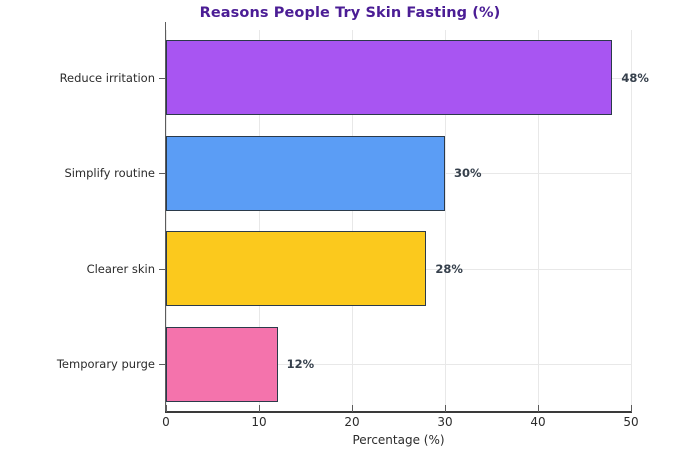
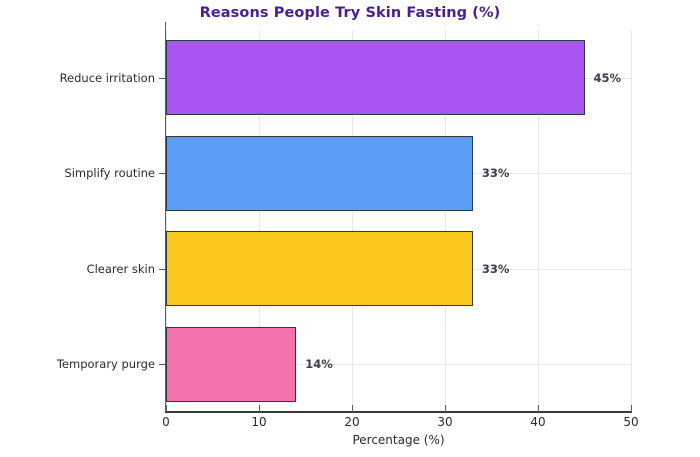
Reduce irritation: 48% -> 45%
Simplify routine: 30% -> 33%
Clearer skin: 28% -> 33%
Temporary purge: 12% -> 14%
